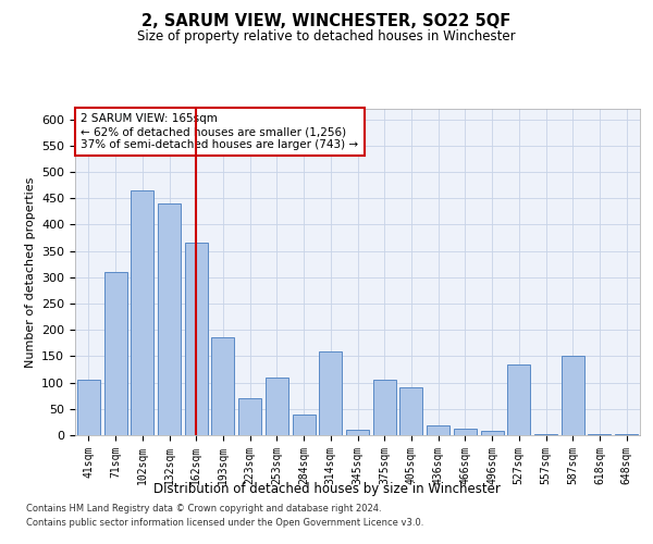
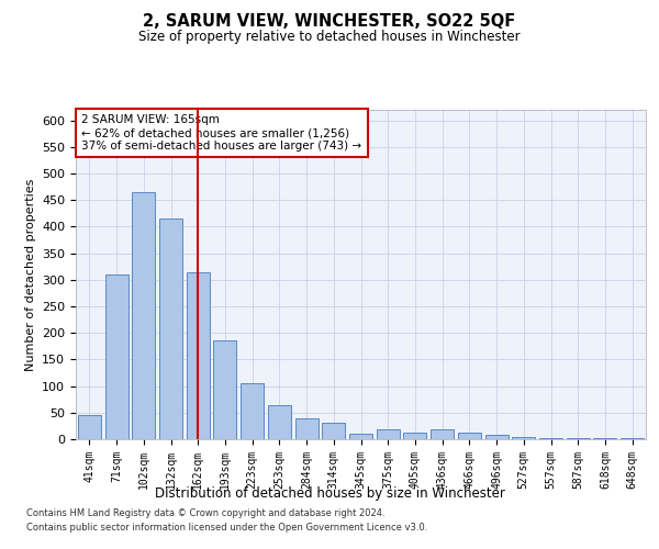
41sqm: 105 -> 45
132sqm: 440 -> 415
162sqm: 365 -> 315
223sqm: 70 -> 105
253sqm: 110 -> 65
314sqm: 160 -> 30
375sqm: 105 -> 18
405sqm: 90 -> 12
527sqm: 135 -> 5
587sqm: 150 -> 3
